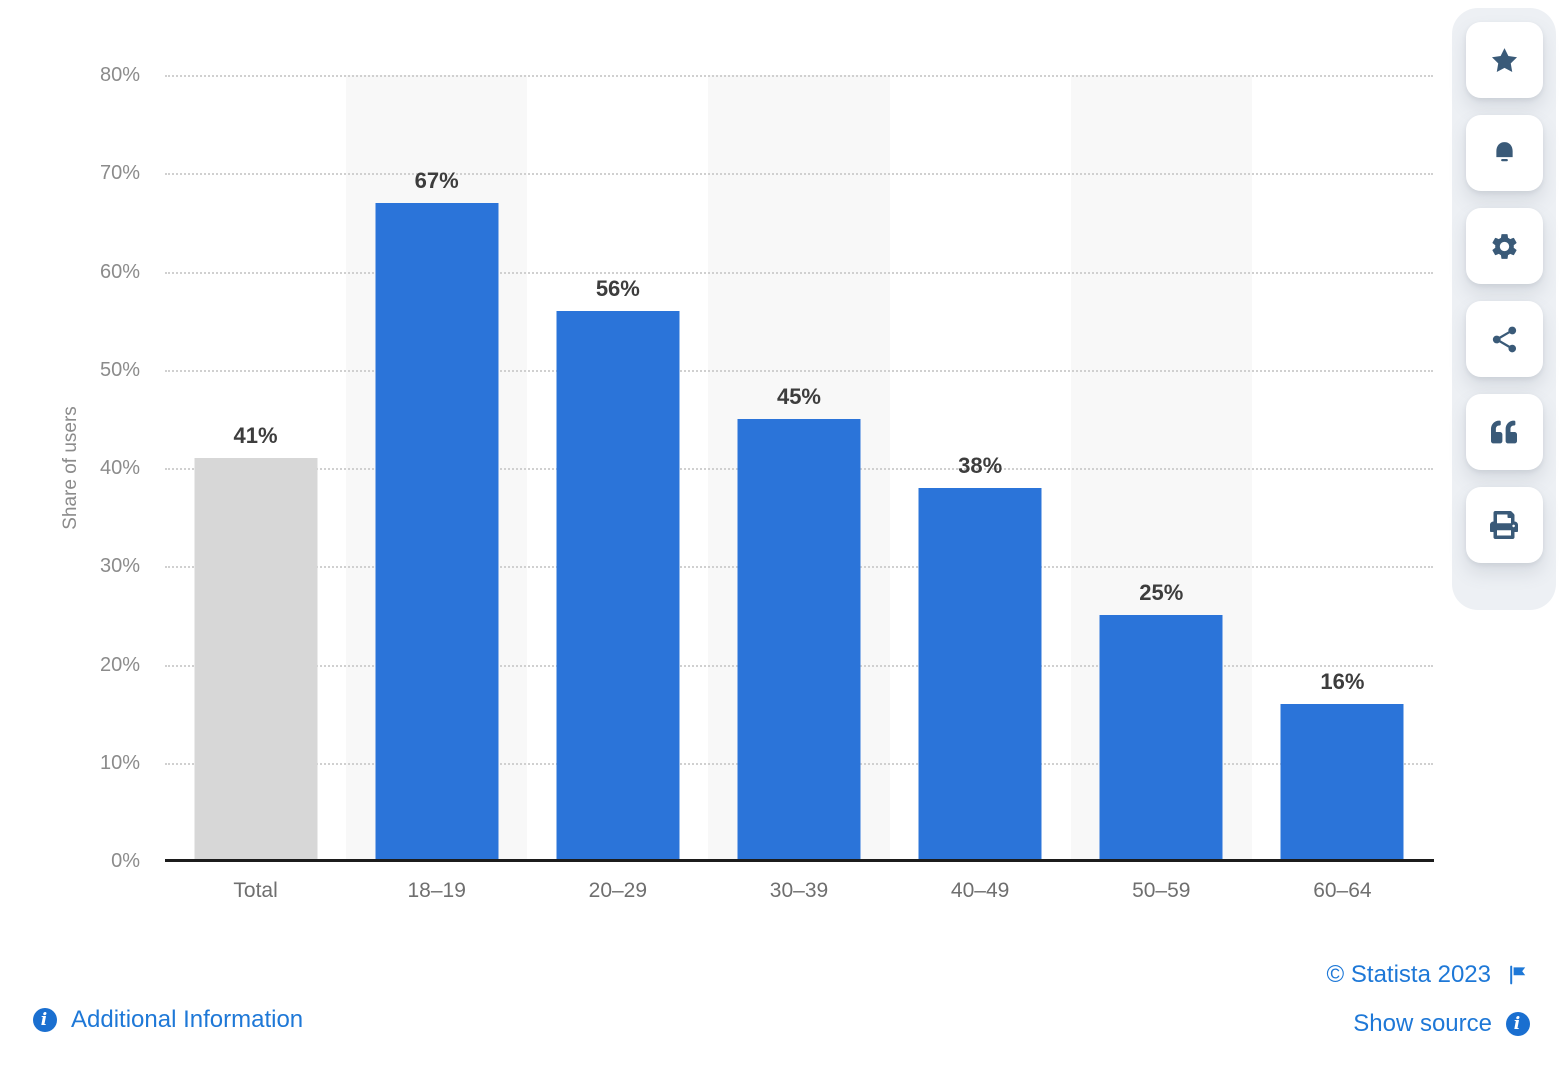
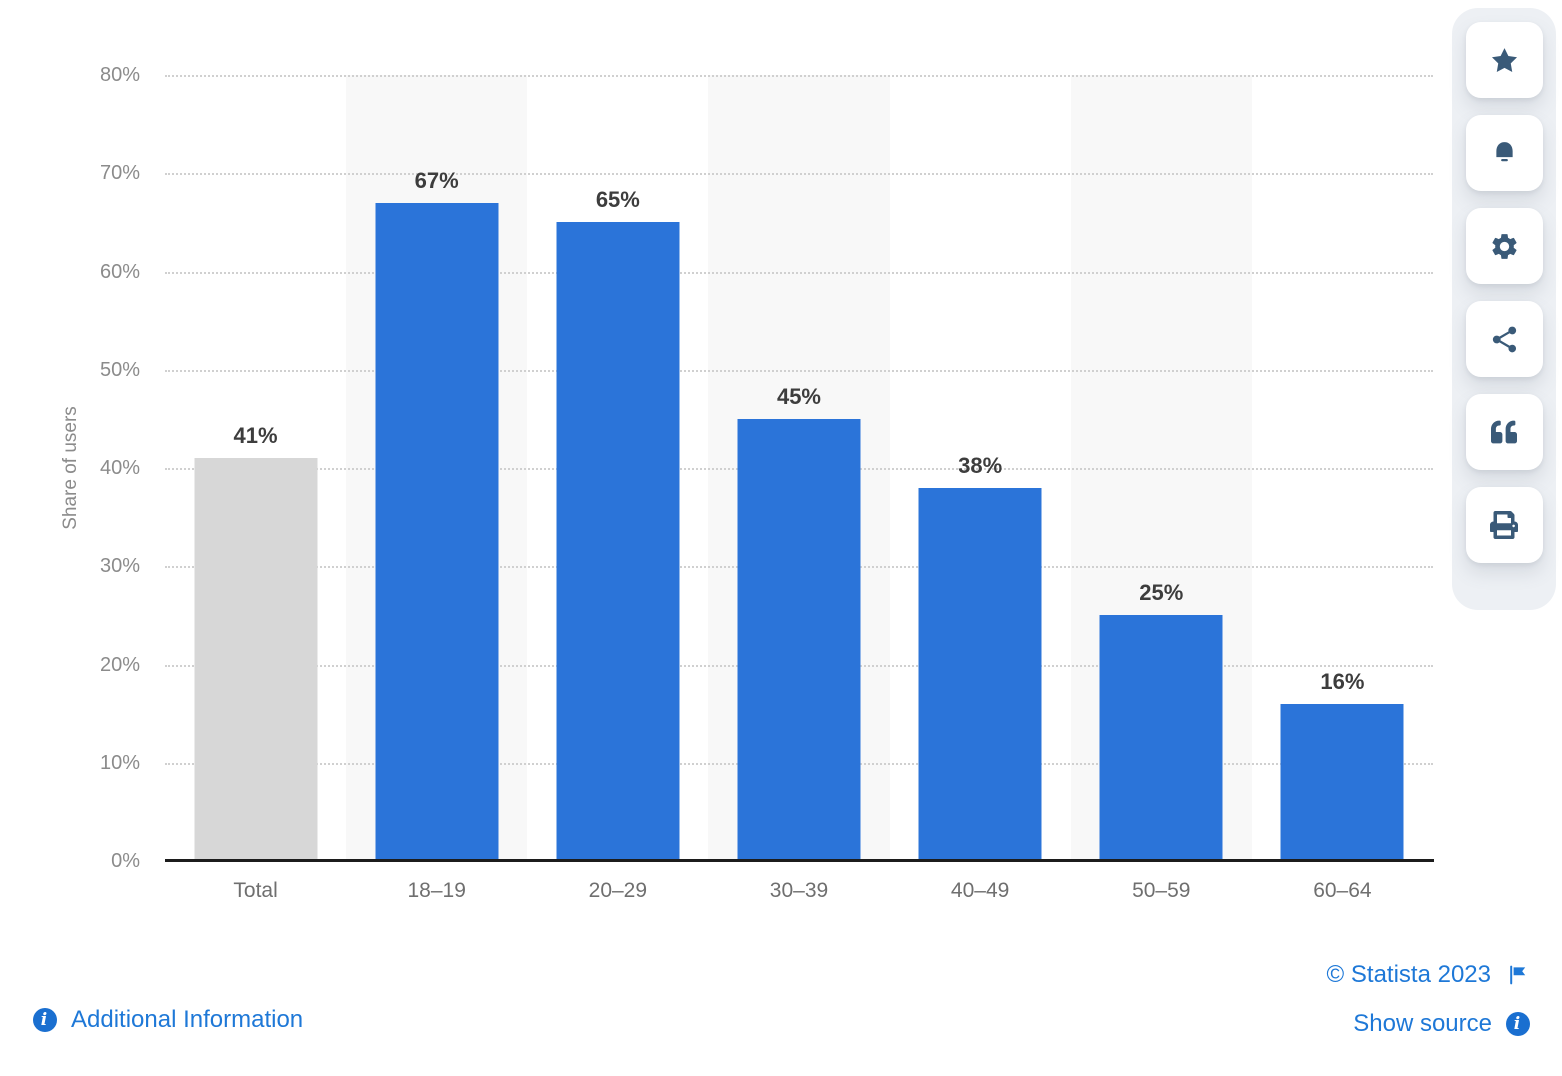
20–29: 56% -> 65%
